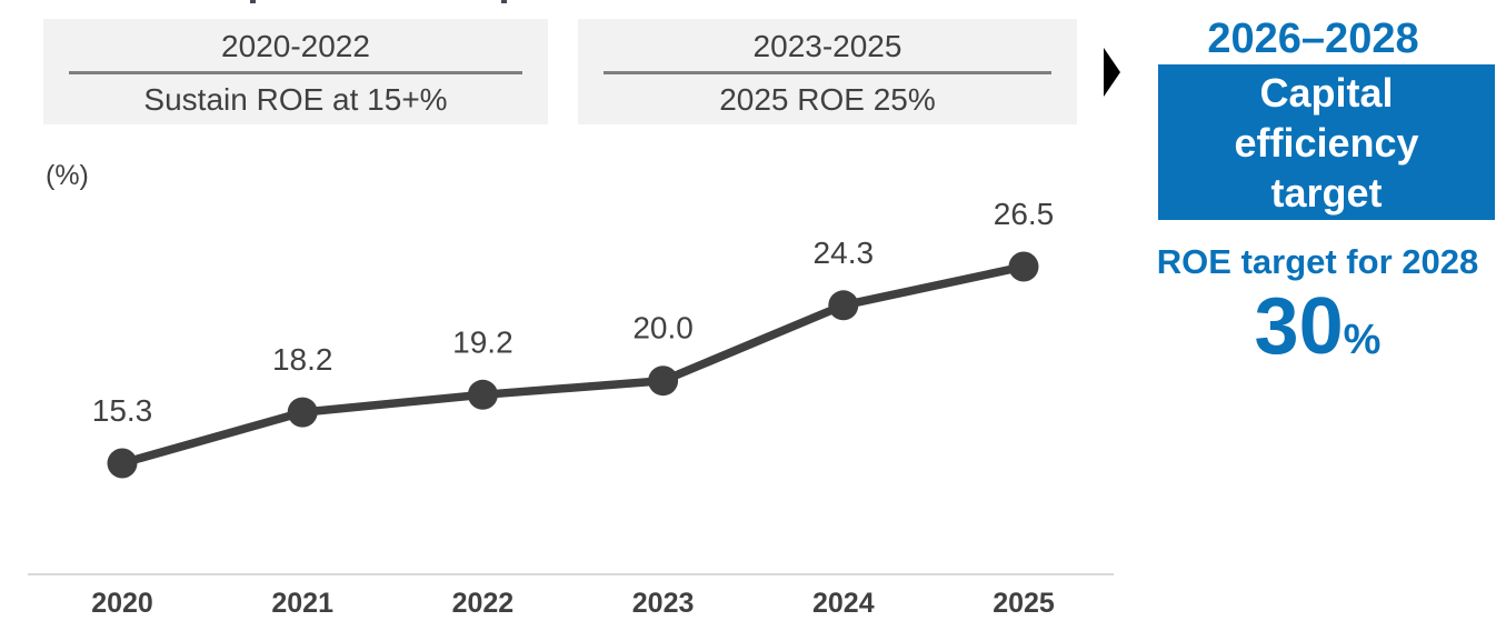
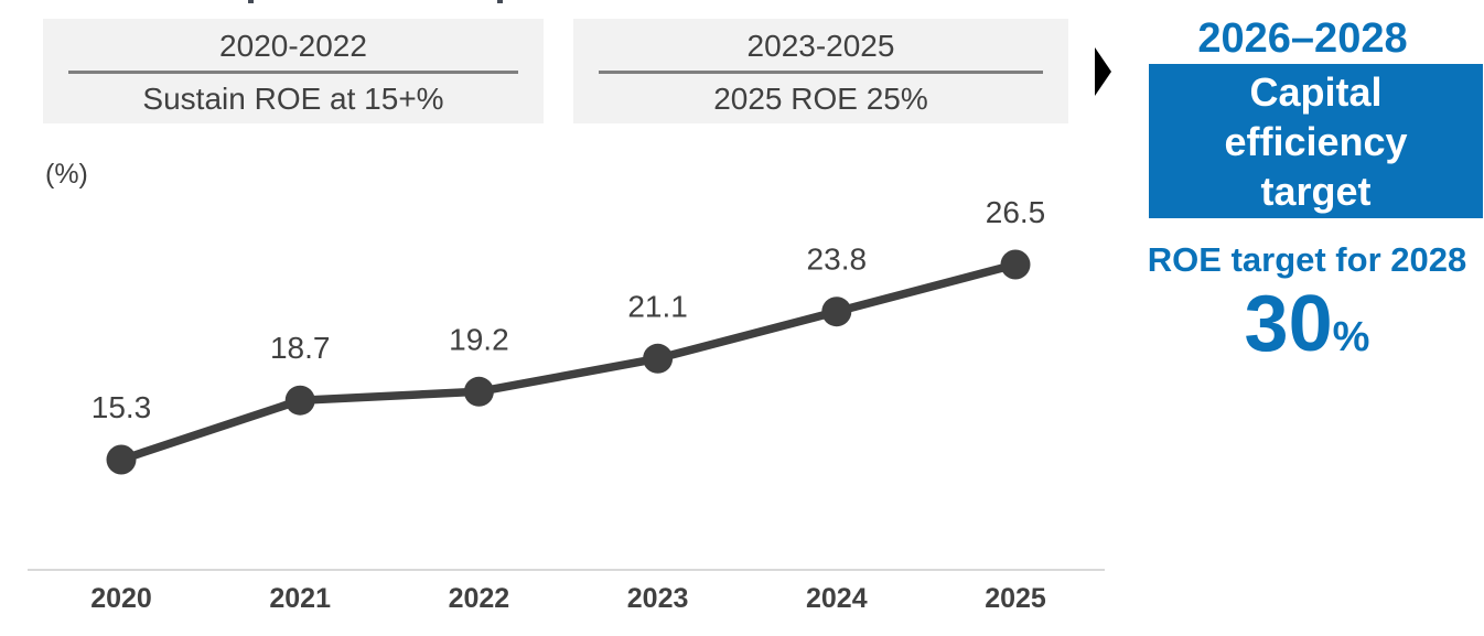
2021: 18.2 -> 18.7
2023: 20.0 -> 21.1
2024: 24.3 -> 23.8
